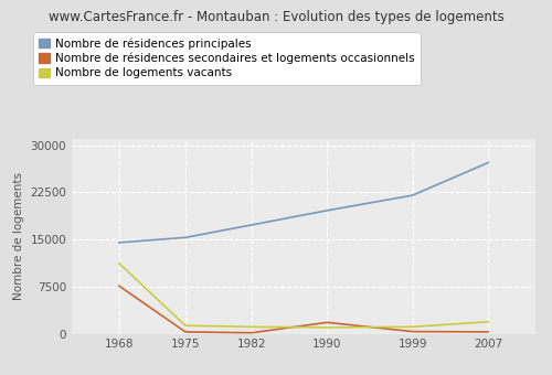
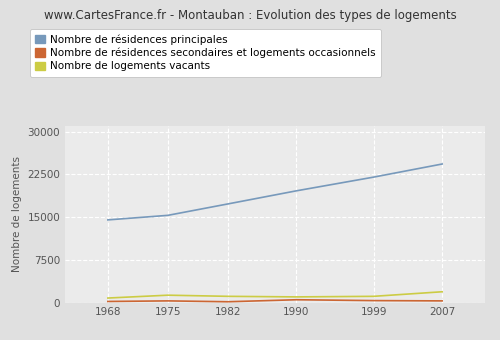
Nombre de résidences secondaires et logements occasionnels/1968: 7600 -> 200
Nombre de logements vacants/1968: 11200 -> 800
Nombre de résidences secondaires et logements occasionnels/1990: 1800 -> 500
Nombre de résidences principales/2007: 27200 -> 24300
